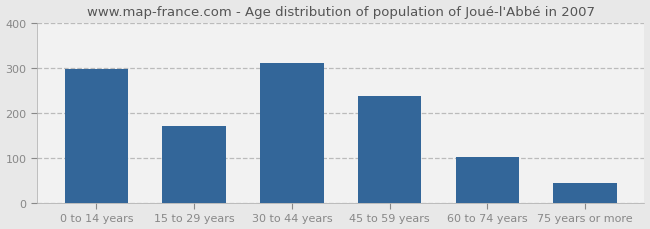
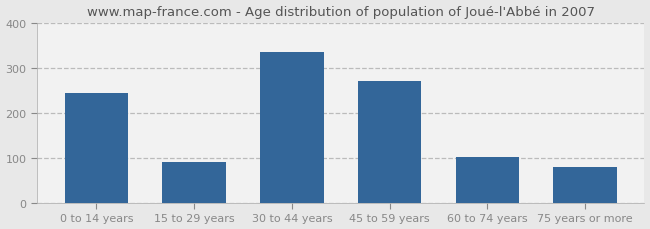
0 to 14 years: 298 -> 245
15 to 29 years: 170 -> 90
30 to 44 years: 312 -> 335
45 to 59 years: 238 -> 270
75 years or more: 44 -> 80
